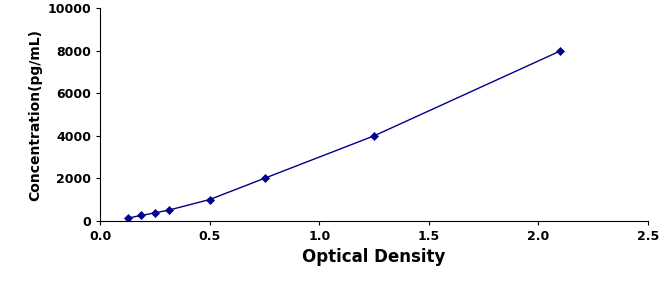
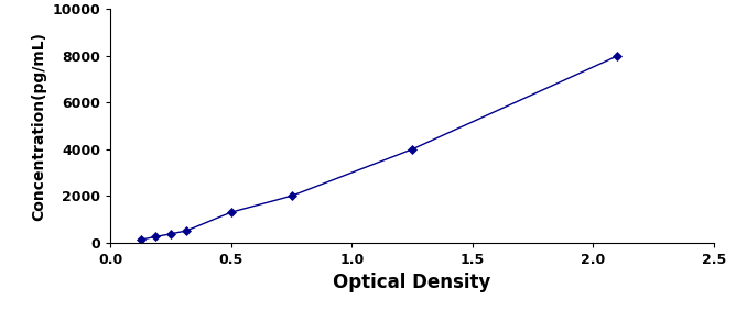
0.5: 1000 -> 1300
